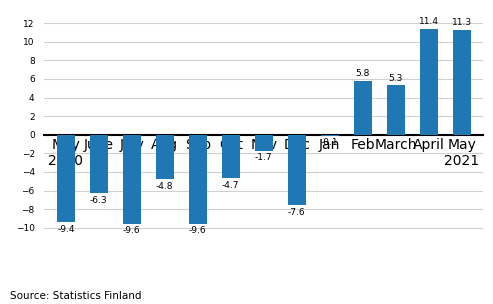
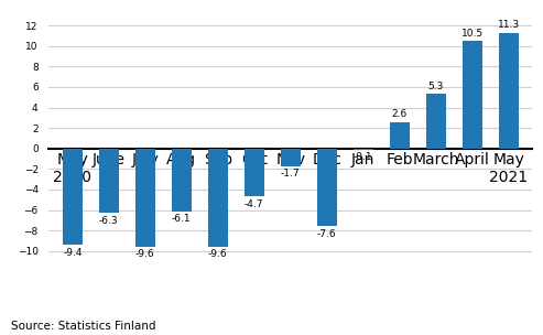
Aug: -4.8 -> -6.1
Feb: 5.8 -> 2.6
April: 11.4 -> 10.5
